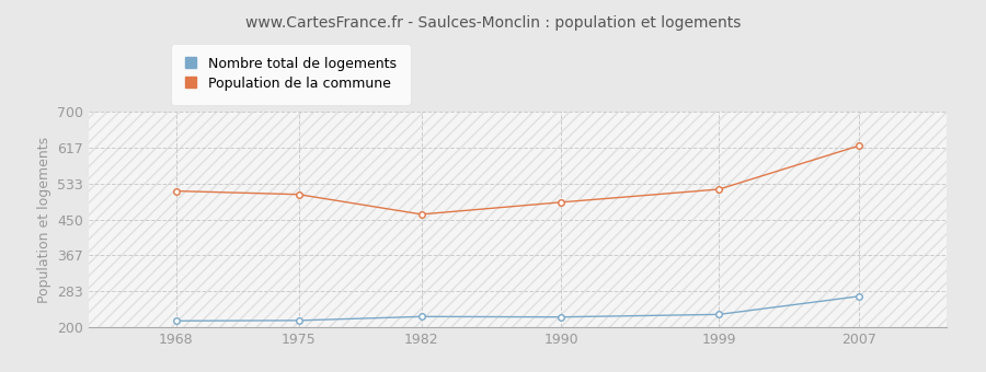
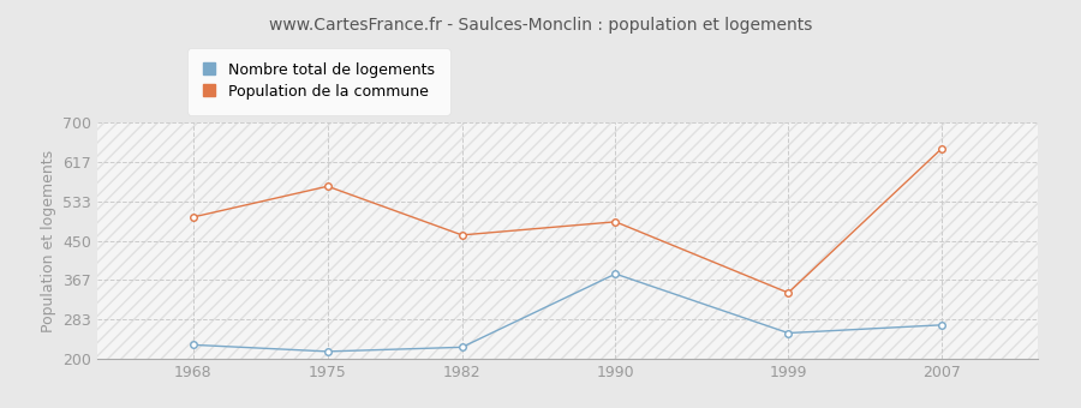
Nombre total de logements/1968: 215 -> 230
Population de la commune/1968: 516 -> 500
Population de la commune/1975: 508 -> 565
Nombre total de logements/1990: 224 -> 380
Nombre total de logements/1999: 230 -> 255
Population de la commune/1999: 520 -> 340
Population de la commune/2007: 621 -> 645
